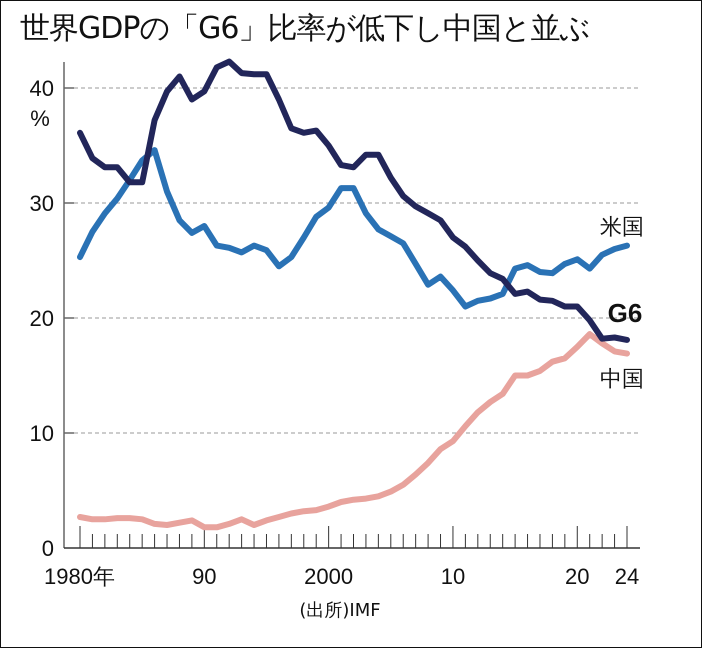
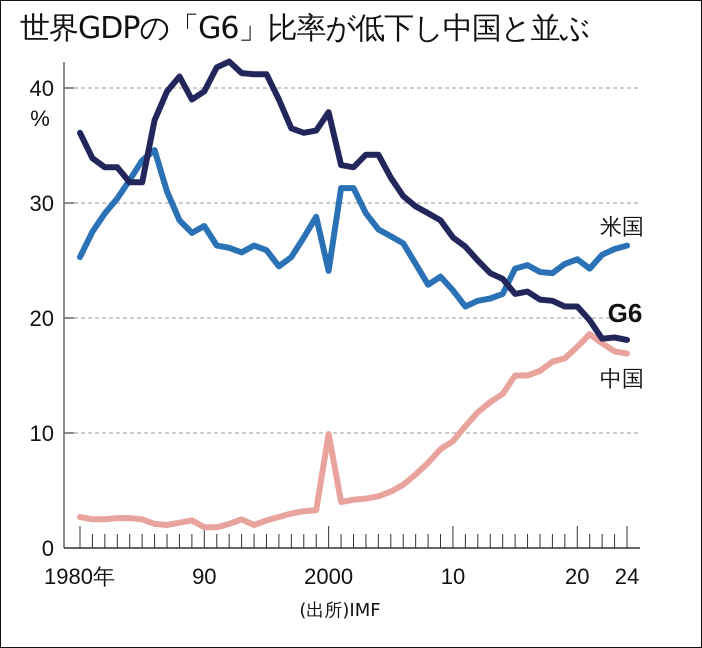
米国/2000: 29.6 -> 24.1
G6/2000: 35.0 -> 37.9
中国/2000: 3.6 -> 9.9
